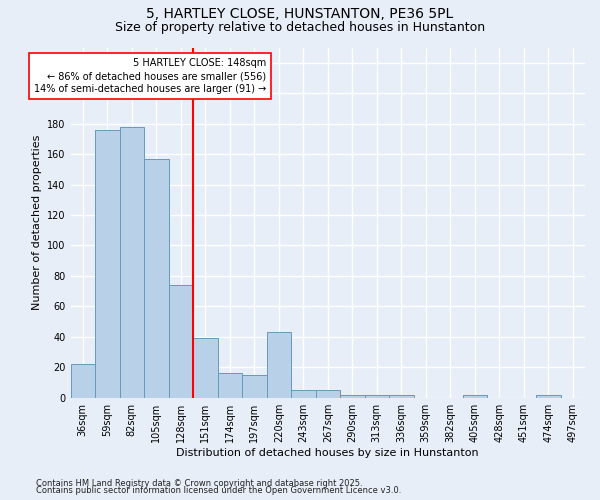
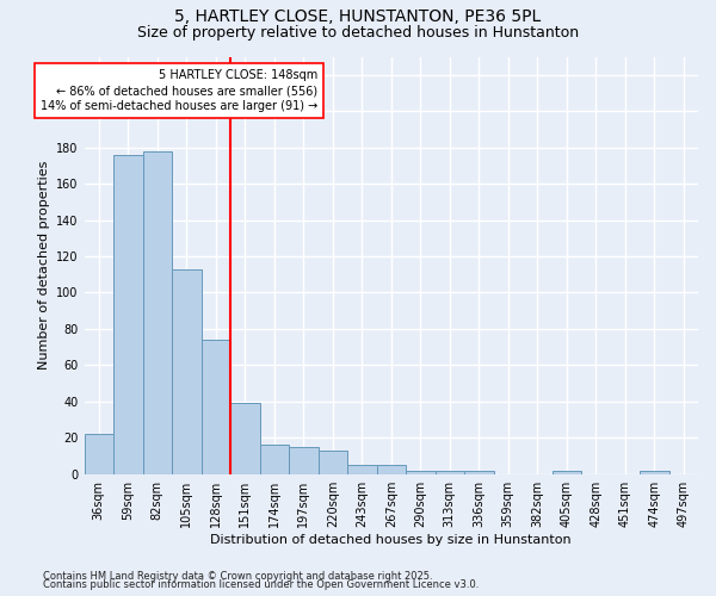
105sqm: 157 -> 113
220sqm: 43 -> 13
